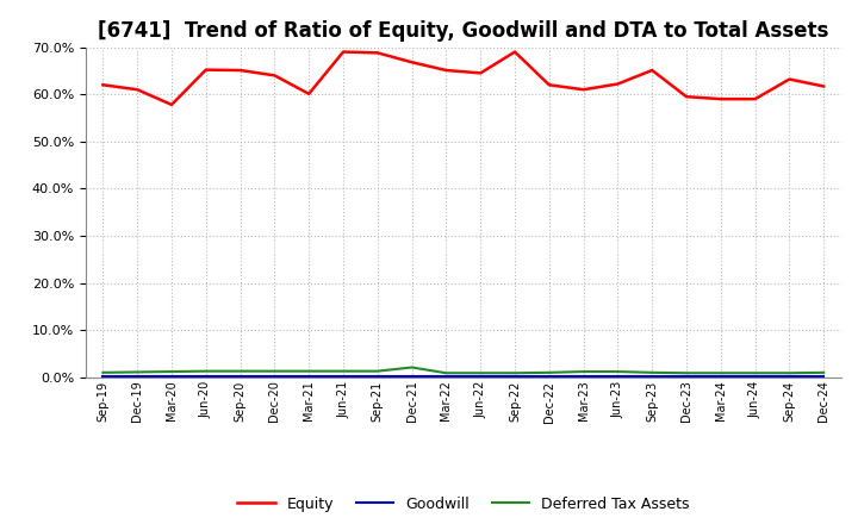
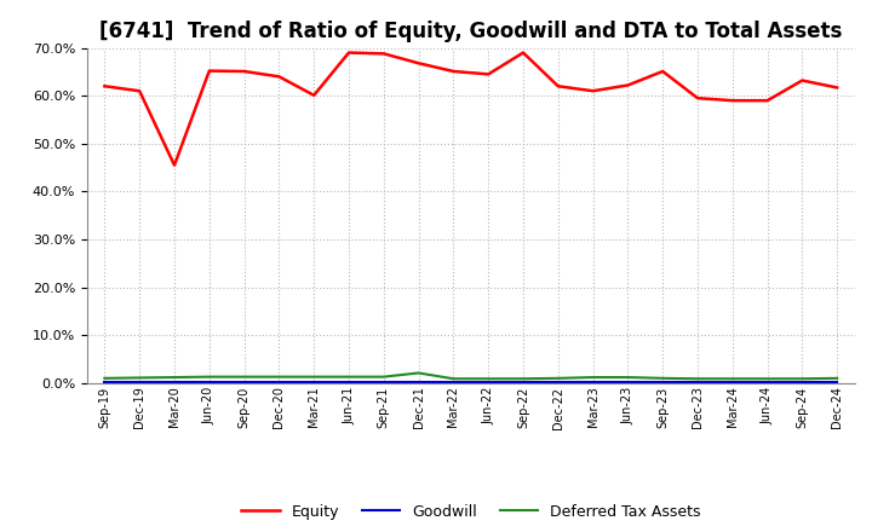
Equity/Mar-20: 57.8% -> 45.5%
